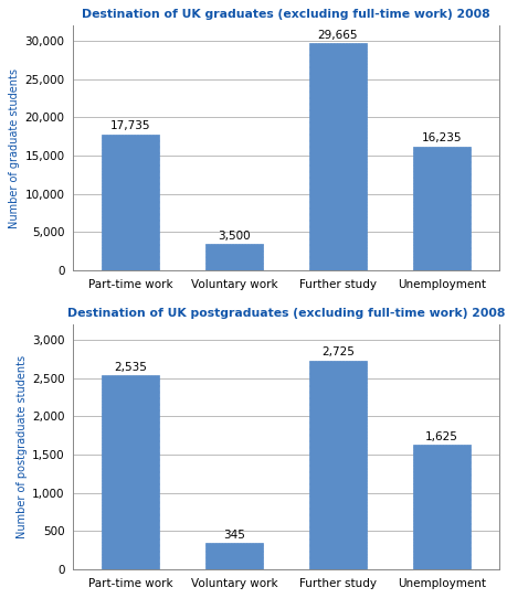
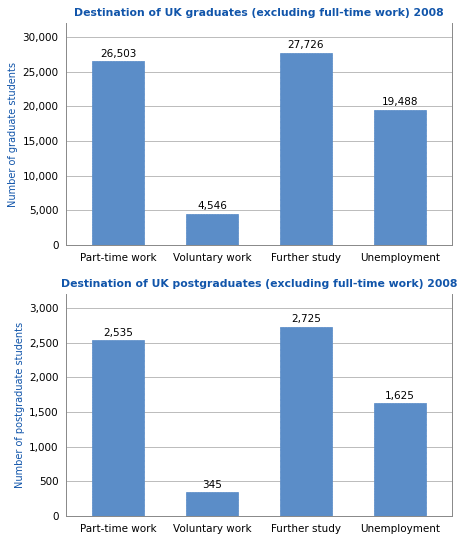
Destination of UK graduates (excluding full-time work) 2008/Part-time work: 17,735 -> 26,503
Destination of UK graduates (excluding full-time work) 2008/Voluntary work: 3,500 -> 4,546
Destination of UK graduates (excluding full-time work) 2008/Further study: 29,665 -> 27,726
Destination of UK graduates (excluding full-time work) 2008/Unemployment: 16,235 -> 19,488
